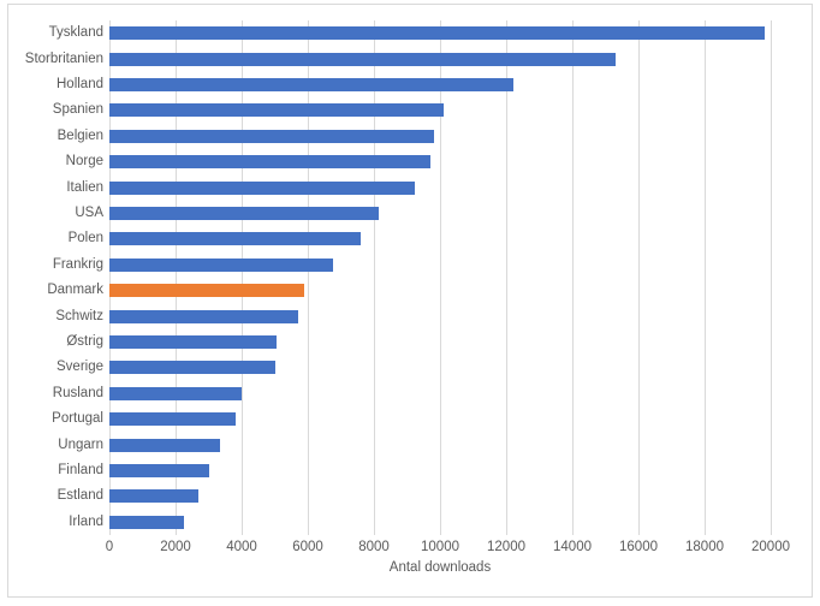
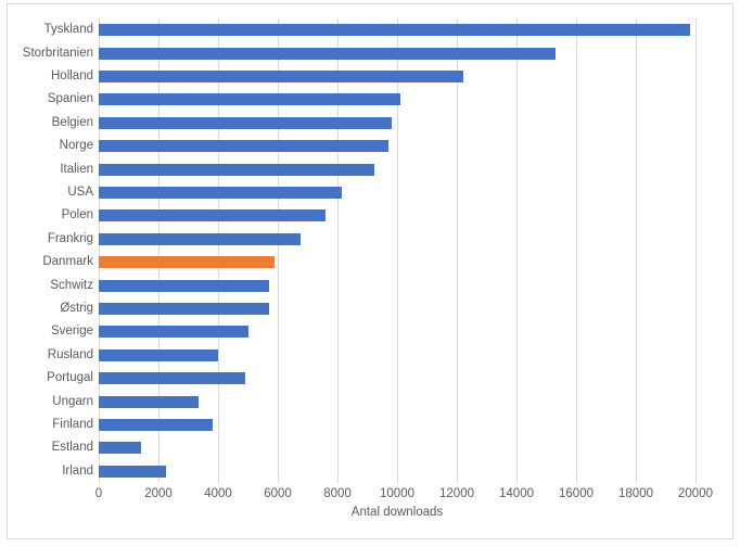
Østrig: 5000 -> 5700
Portugal: 3800 -> 4900
Finland: 3000 -> 3800
Estland: 2700 -> 1400
